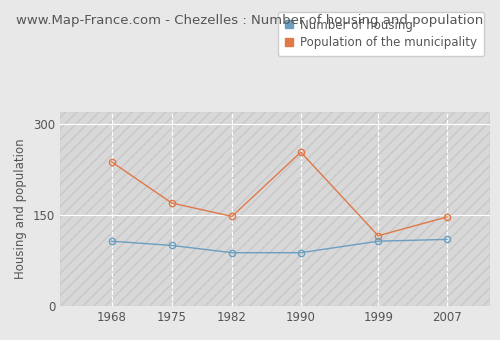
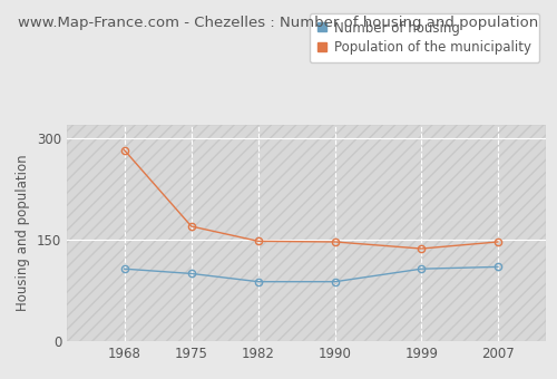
Population of the municipality/1968: 238 -> 283
Population of the municipality/1990: 254 -> 147
Population of the municipality/1999: 116 -> 137
